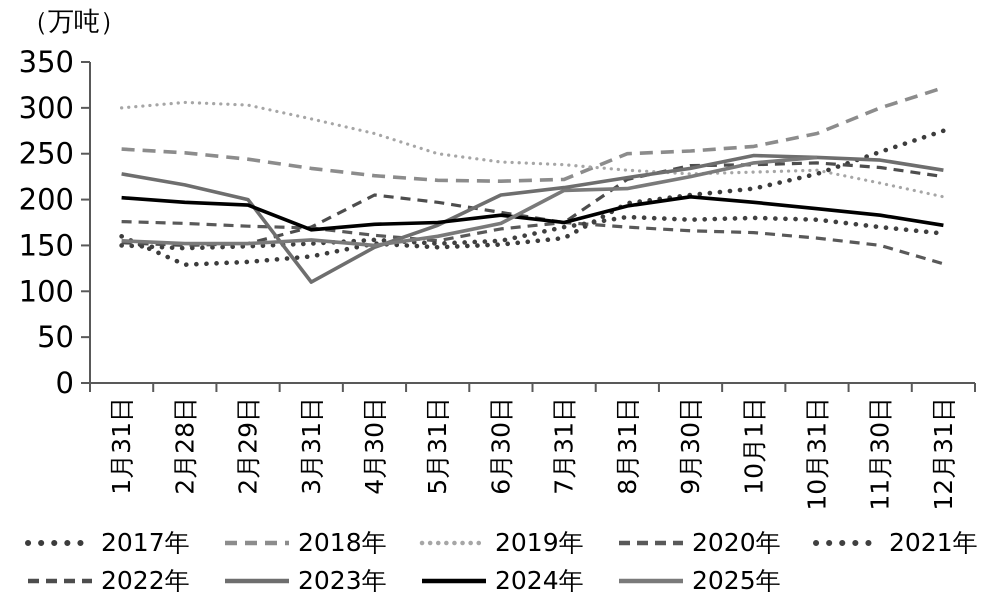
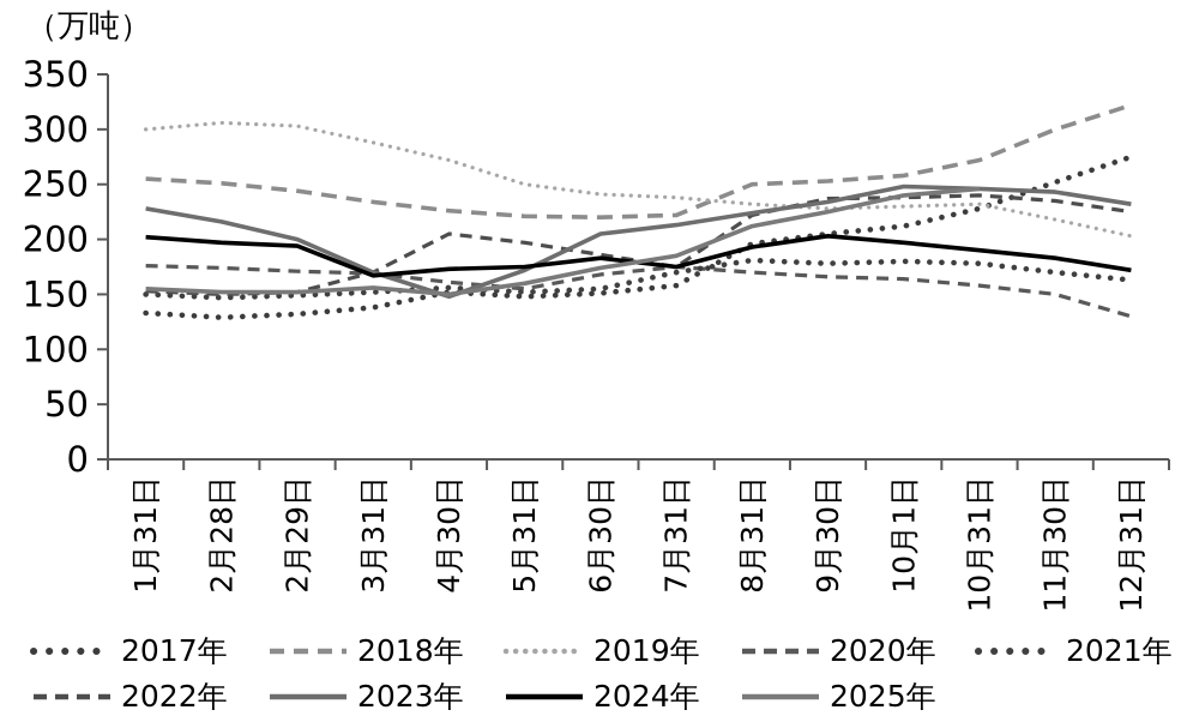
2017年/1月31日: 160 -> 130
2023年/3月31日: 110 -> 170
2025年/7月31日: 210 -> 180
